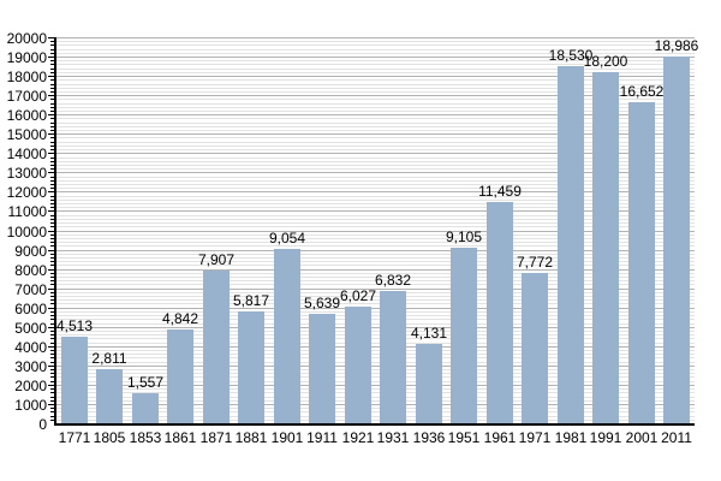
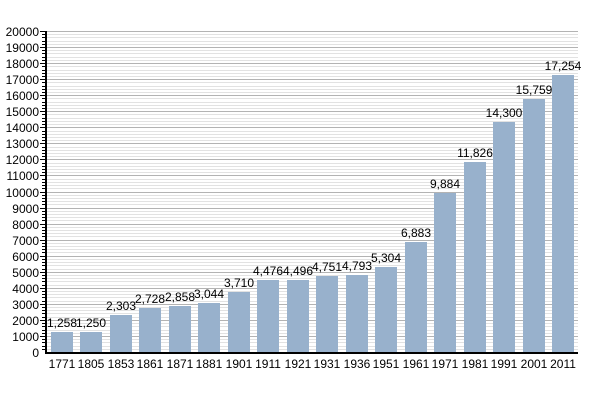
1771: 4,513 -> 1,258
1805: 2,811 -> 1,250
1853: 1,557 -> 2,303
1861: 4,842 -> 2,728
1871: 7,907 -> 2,858
1881: 5,817 -> 3,044
1901: 9,054 -> 3,710
1911: 5,639 -> 4,476
1921: 6,027 -> 4,496
1931: 6,832 -> 4,751
1936: 4,131 -> 4,793
1951: 9,105 -> 5,304
1961: 11,459 -> 6,883
1971: 7,772 -> 9,884
1981: 18,530 -> 11,826
1991: 18,200 -> 14,300
2001: 16,652 -> 15,759
2011: 18,986 -> 17,254
